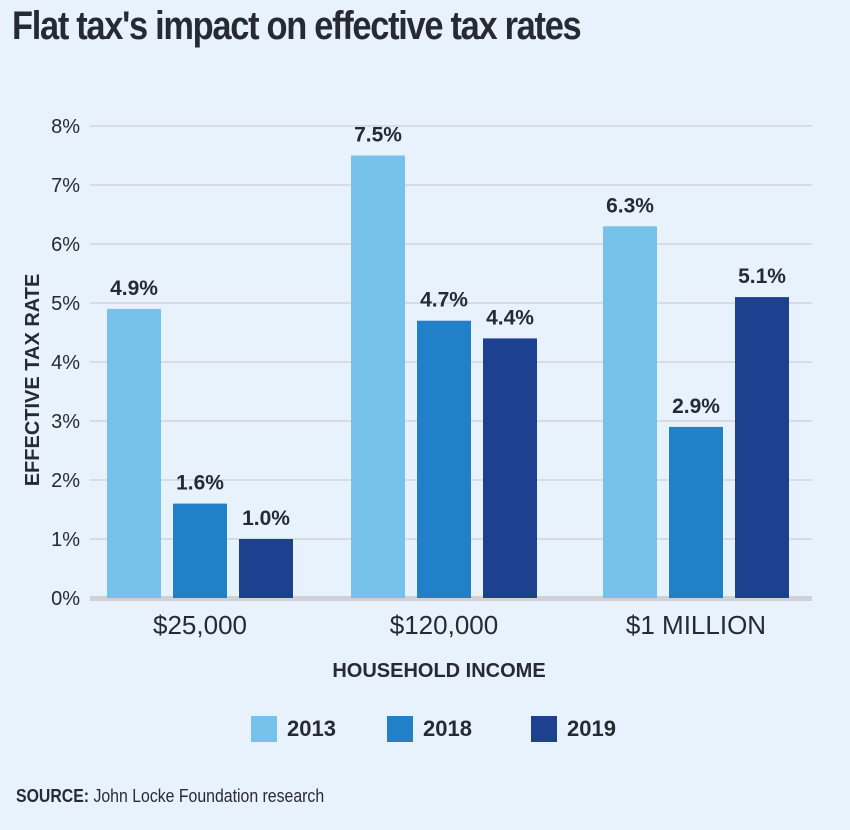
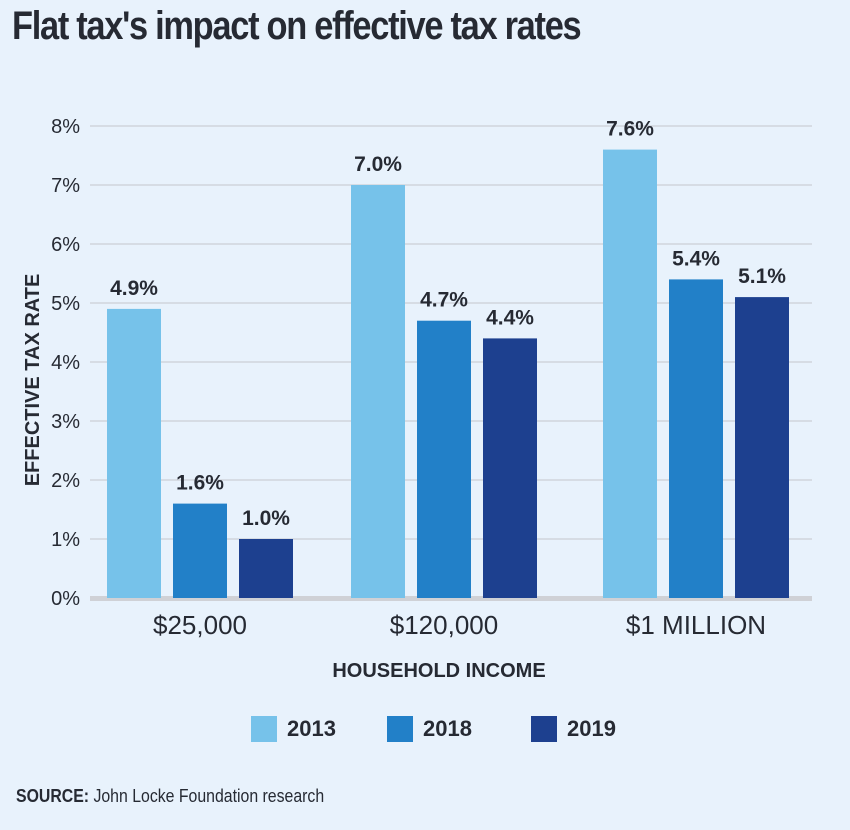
2013/$120,000: 7.5% -> 7.0%
2013/$1 MILLION: 6.3% -> 7.6%
2018/$1 MILLION: 2.9% -> 5.4%
